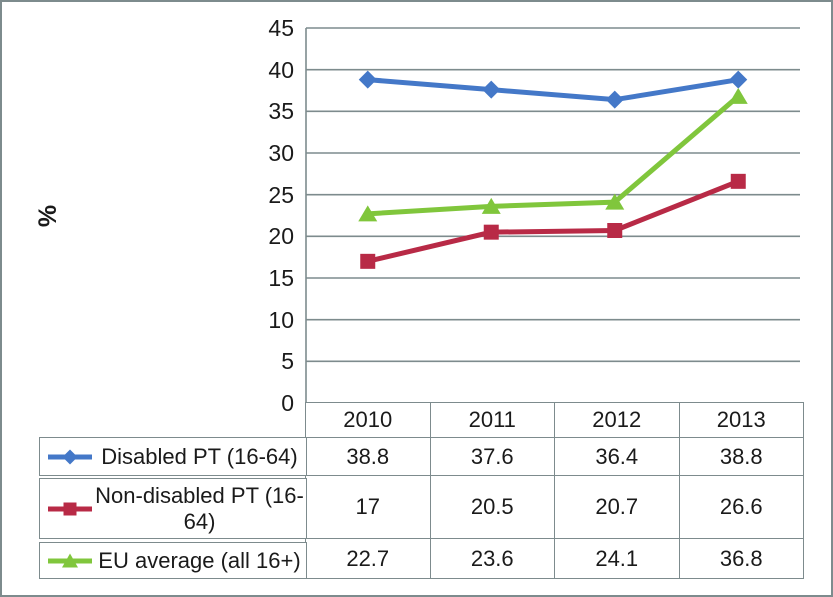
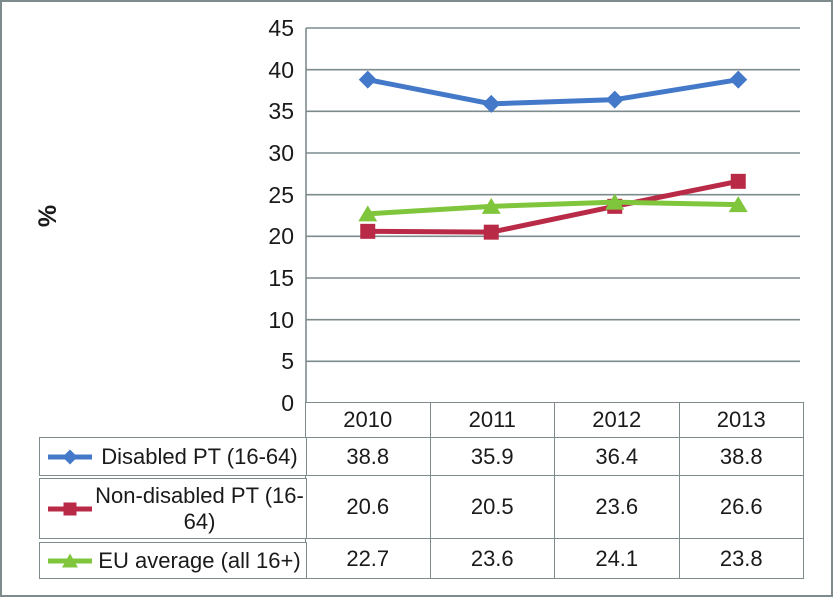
Non-disabled PT (16-64)/2010: 17 -> 20.6
Disabled PT (16-64)/2011: 37.6 -> 35.9
Non-disabled PT (16-64)/2012: 20.7 -> 23.6
EU average (all 16+)/2013: 36.8 -> 23.8
